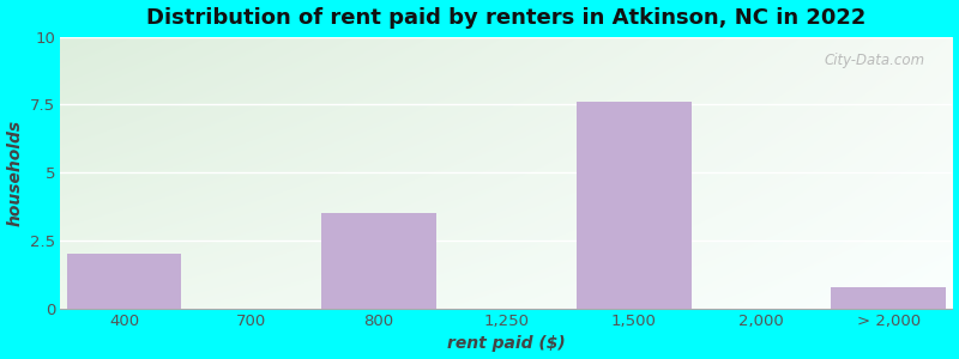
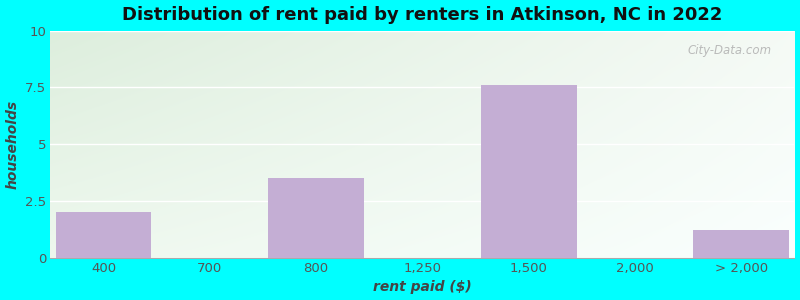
> 2,000: 0.8 -> 1.2
